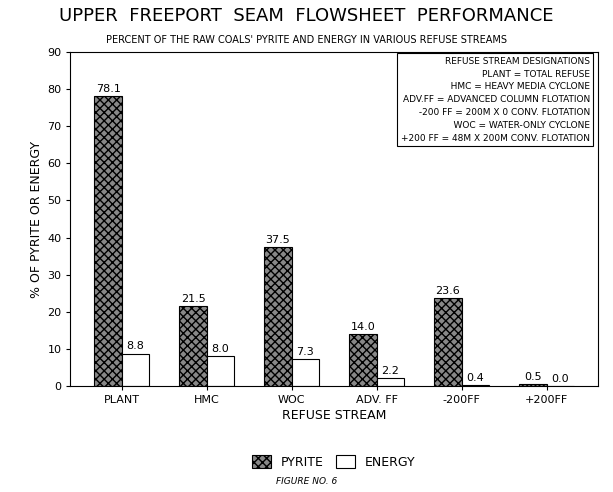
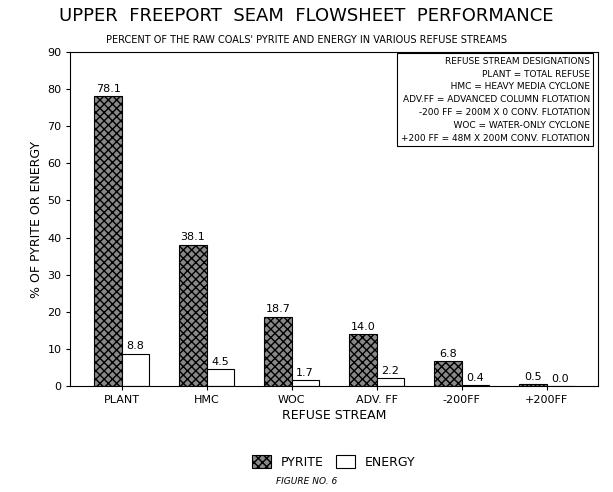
PYRITE/HMC: 21.5 -> 38.1
ENERGY/HMC: 8.0 -> 4.5
PYRITE/WOC: 37.5 -> 18.7
ENERGY/WOC: 7.3 -> 1.7
PYRITE/-200FF: 23.6 -> 6.8
